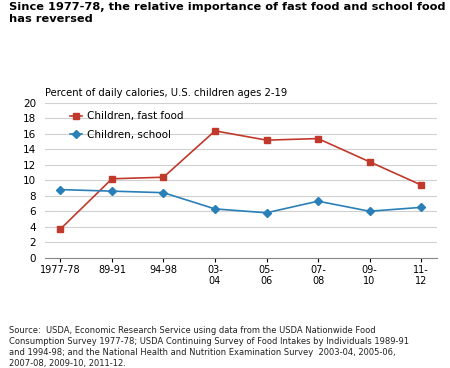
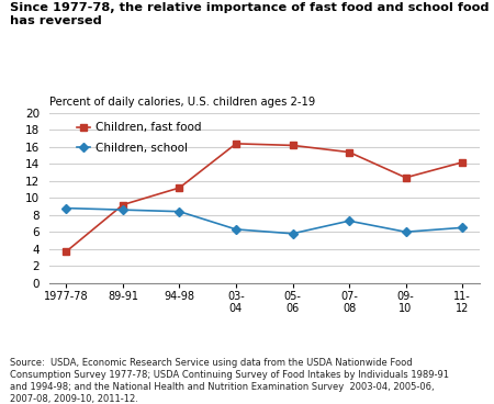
Children, fast food/89-91: 10.2 -> 9.2
Children, fast food/94-98: 10.4 -> 11.2
Children, fast food/05- 06: 15.2 -> 16.2
Children, fast food/11- 12: 9.4 -> 14.2
